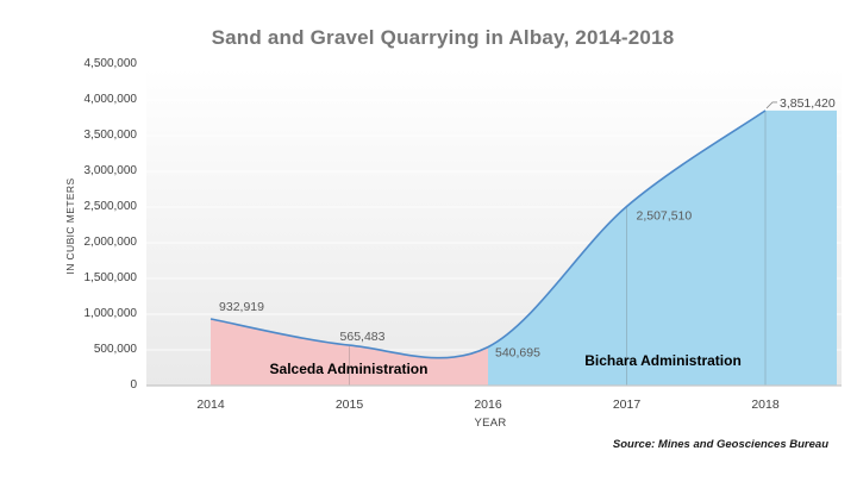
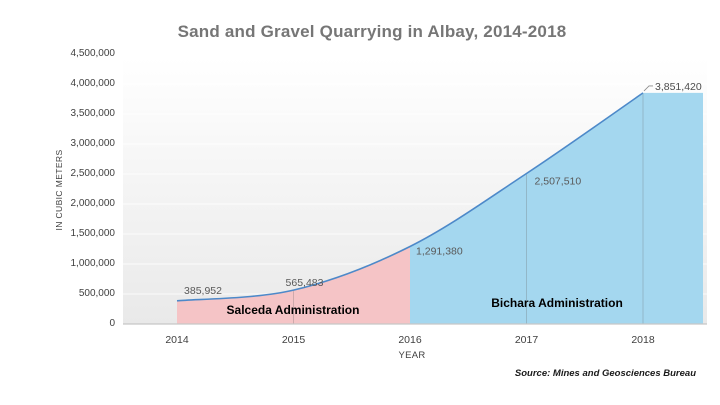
2014: 932,919 -> 385,952
2016: 540,695 -> 1,291,380
